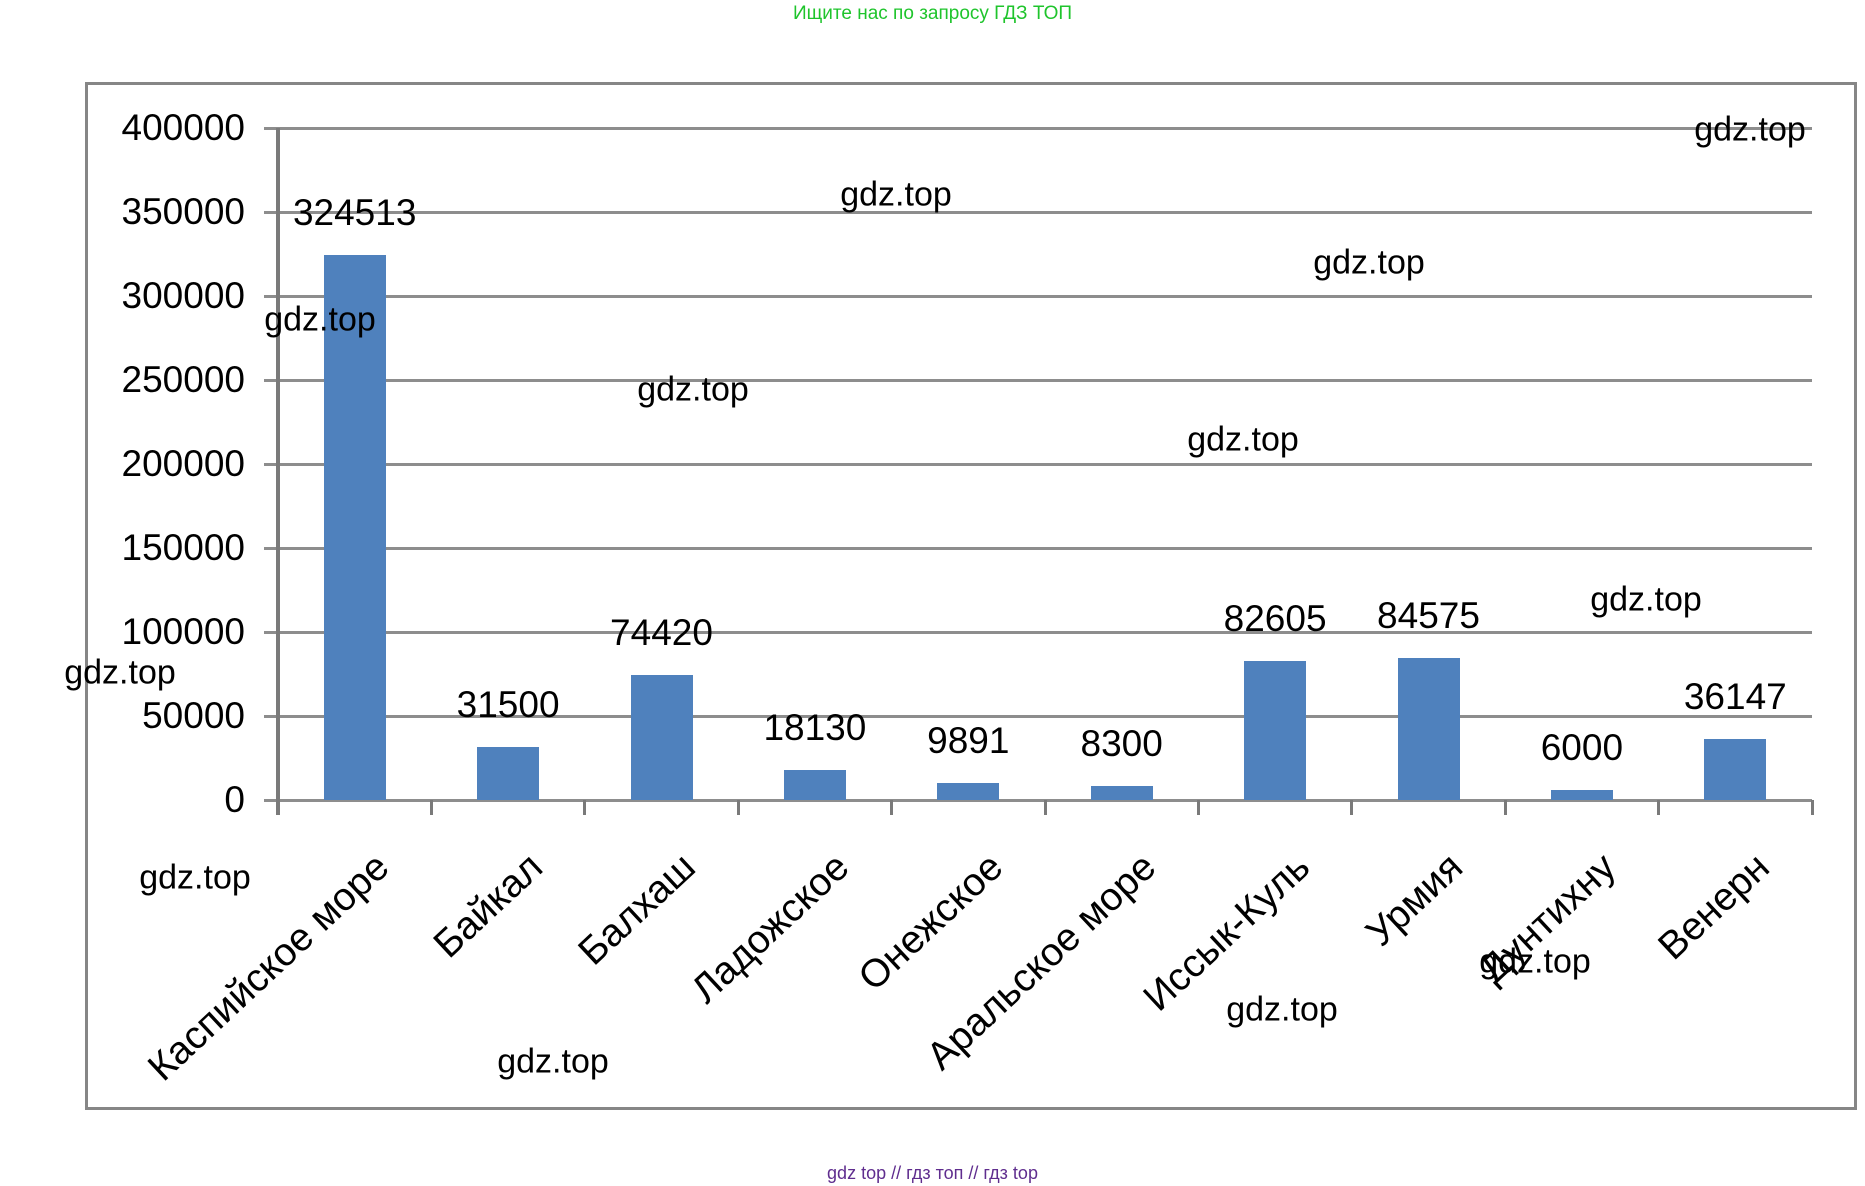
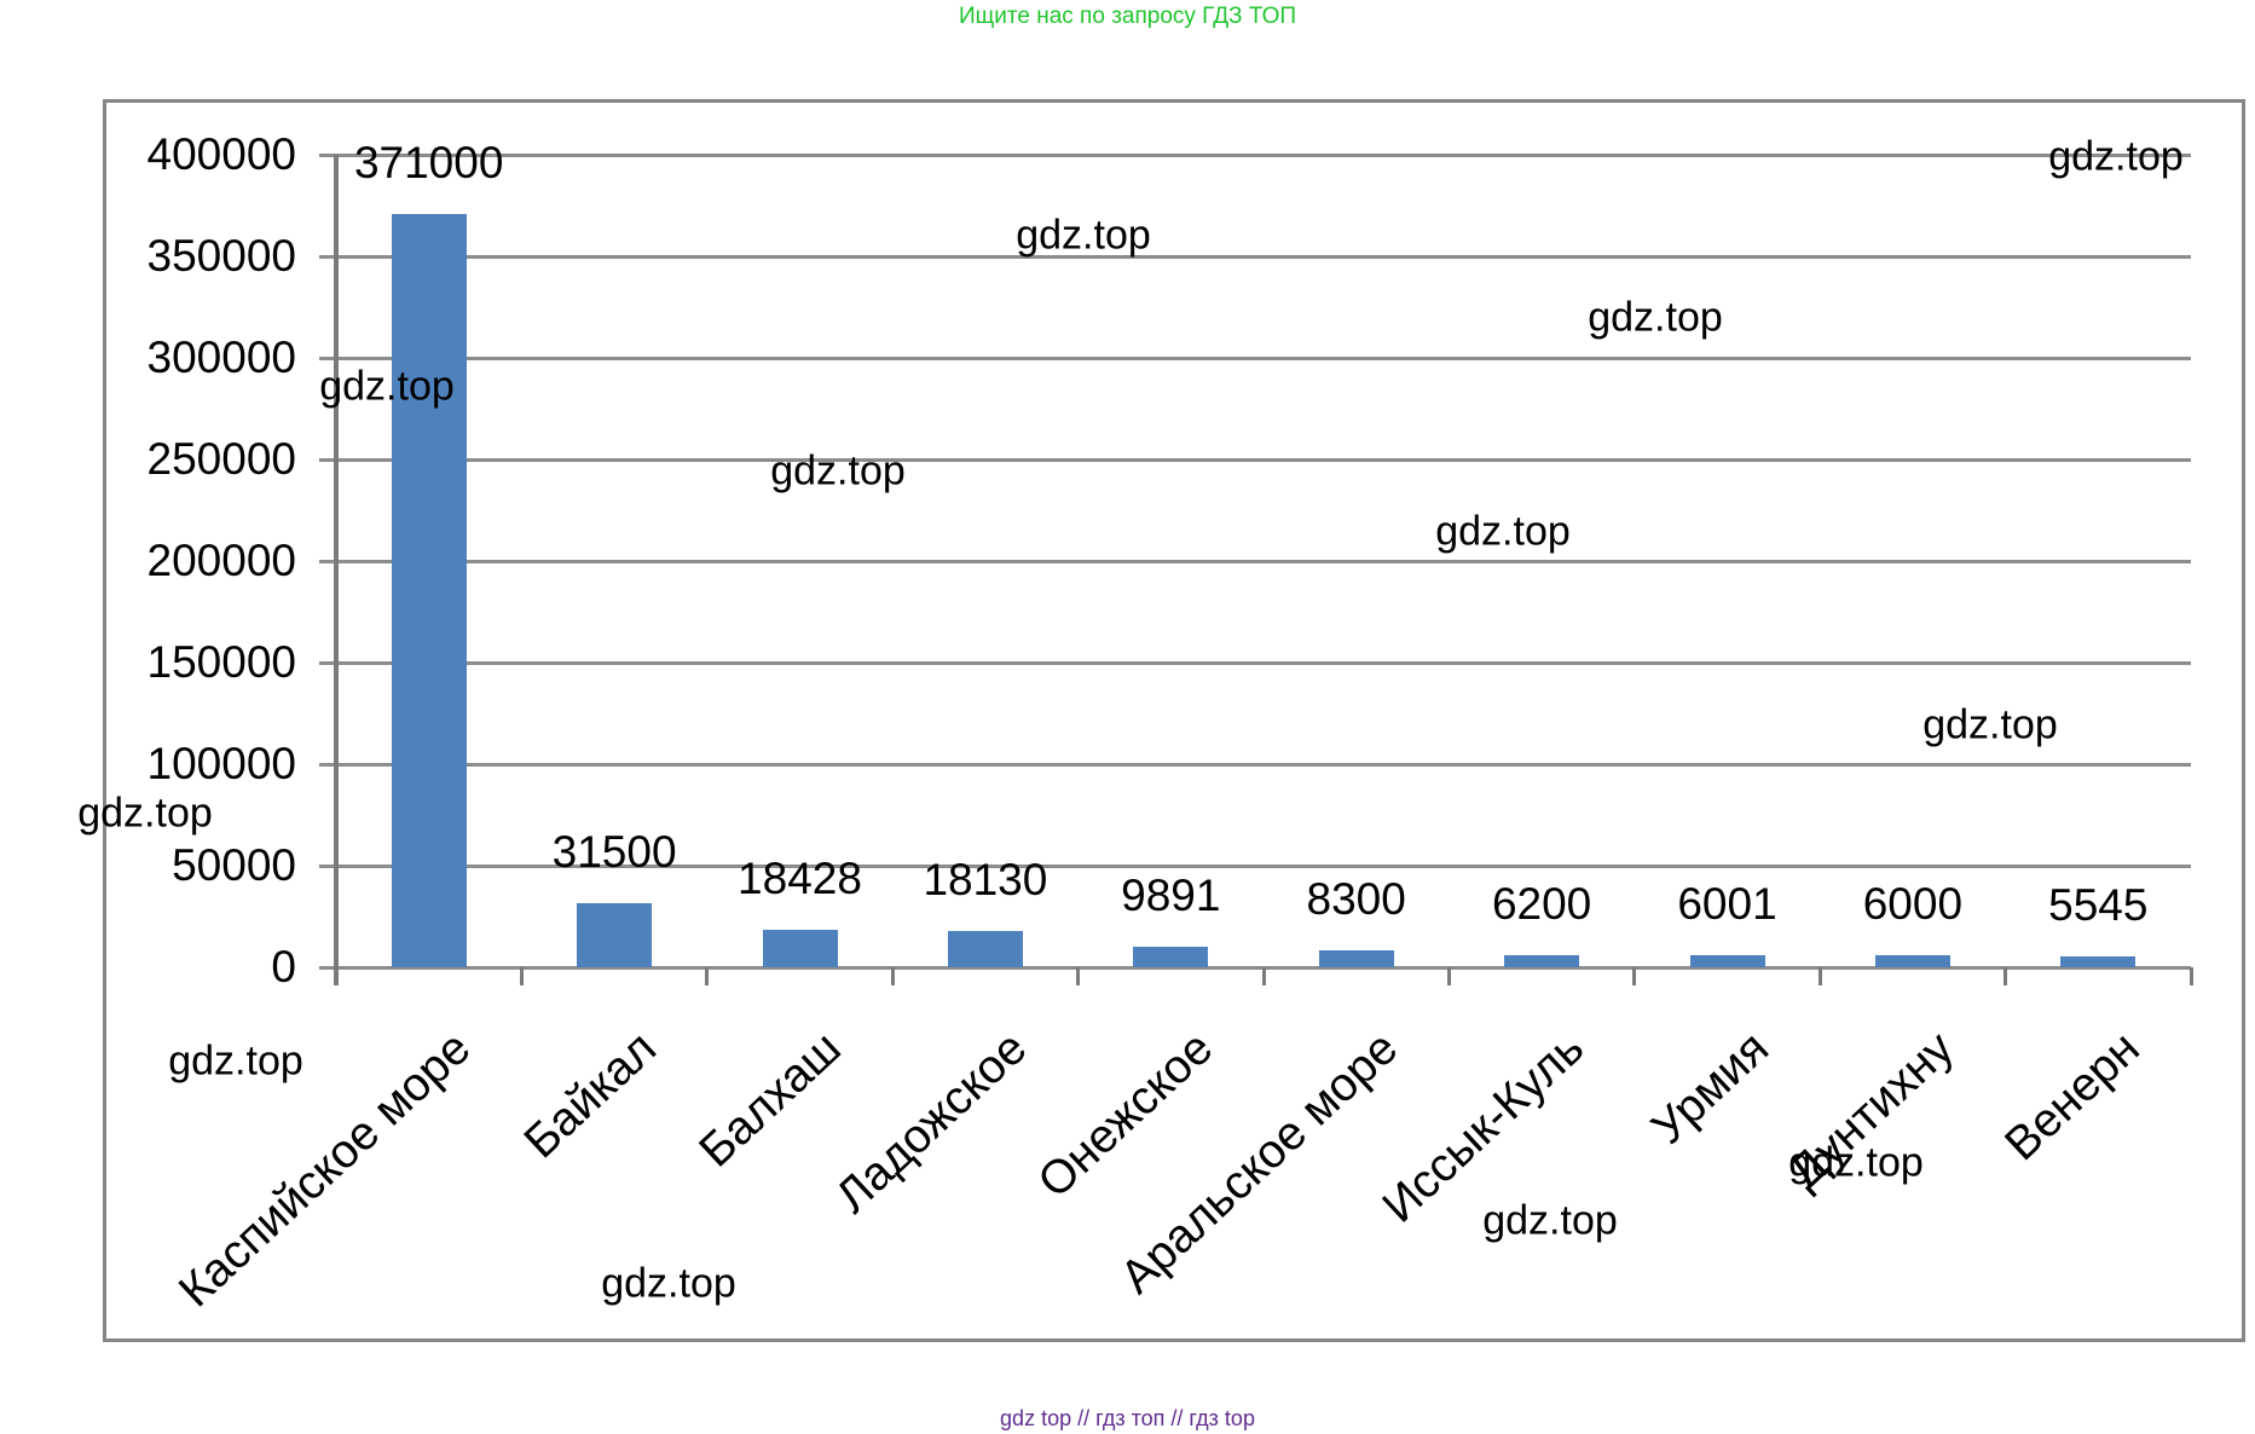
Каспийское море: 324513 -> 371000
Балхаш: 74420 -> 18428
Иссык-Куль: 82605 -> 6200
Урмия: 84575 -> 6001
Венерн: 36147 -> 5545
